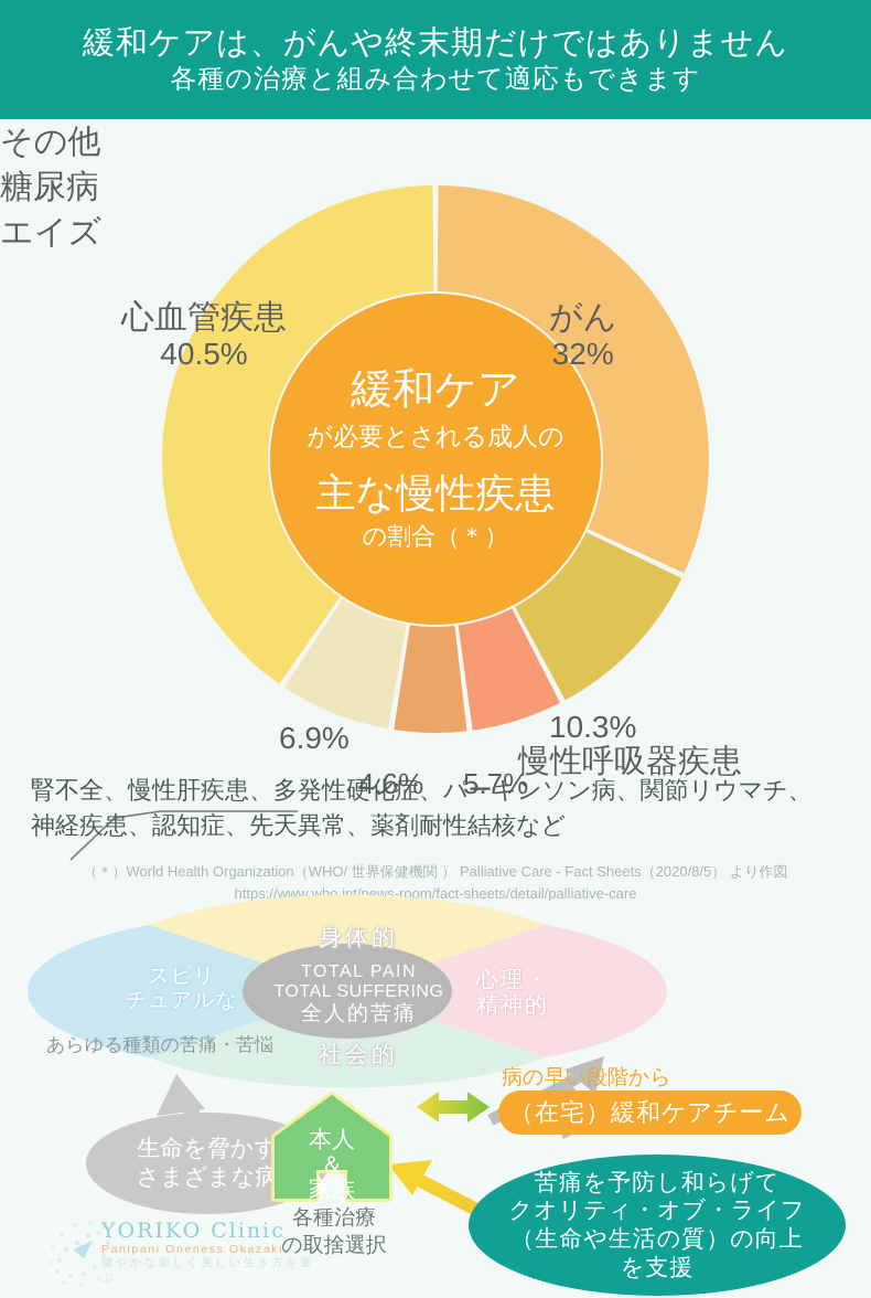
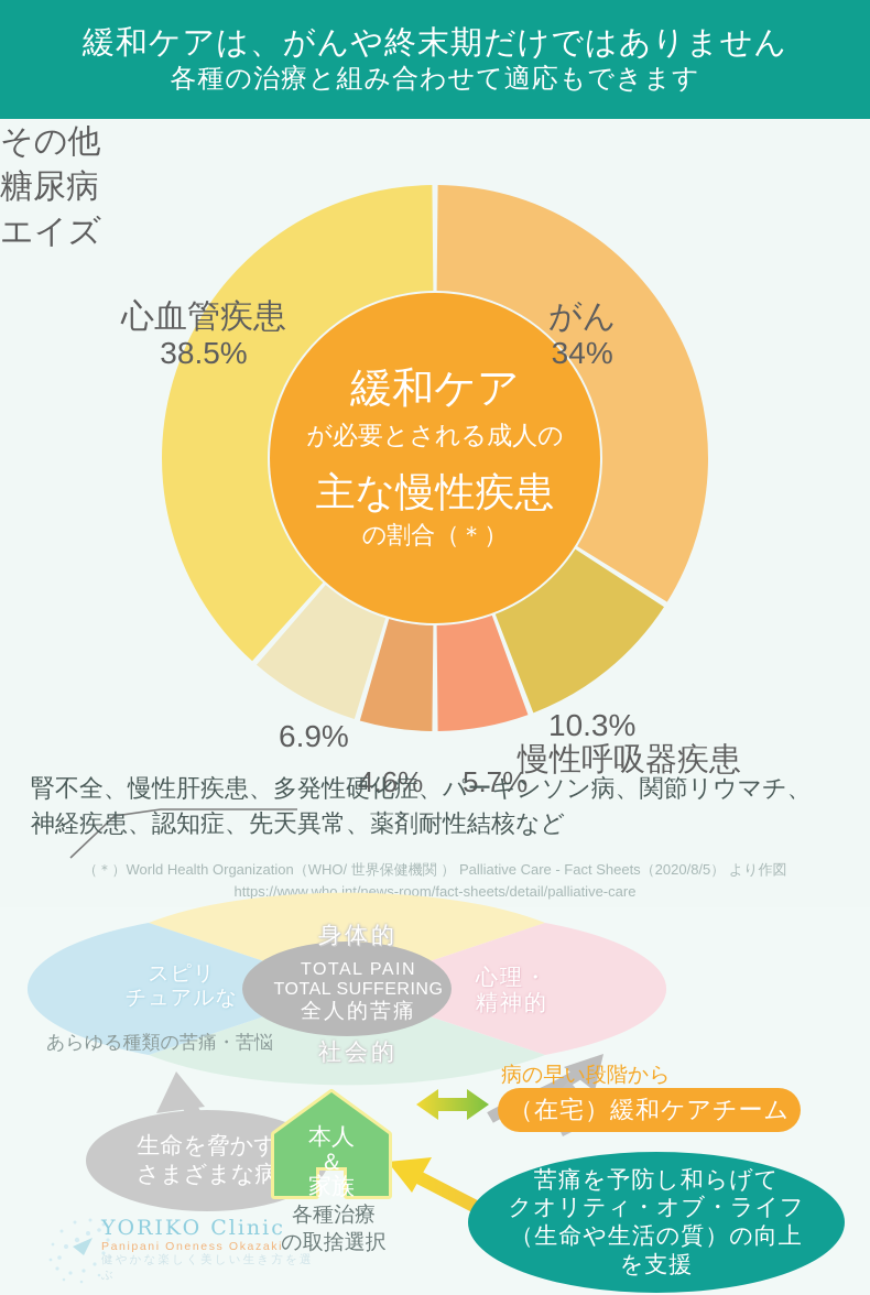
心血管疾患: 40.5% -> 38.5%
がん: 32% -> 34%
